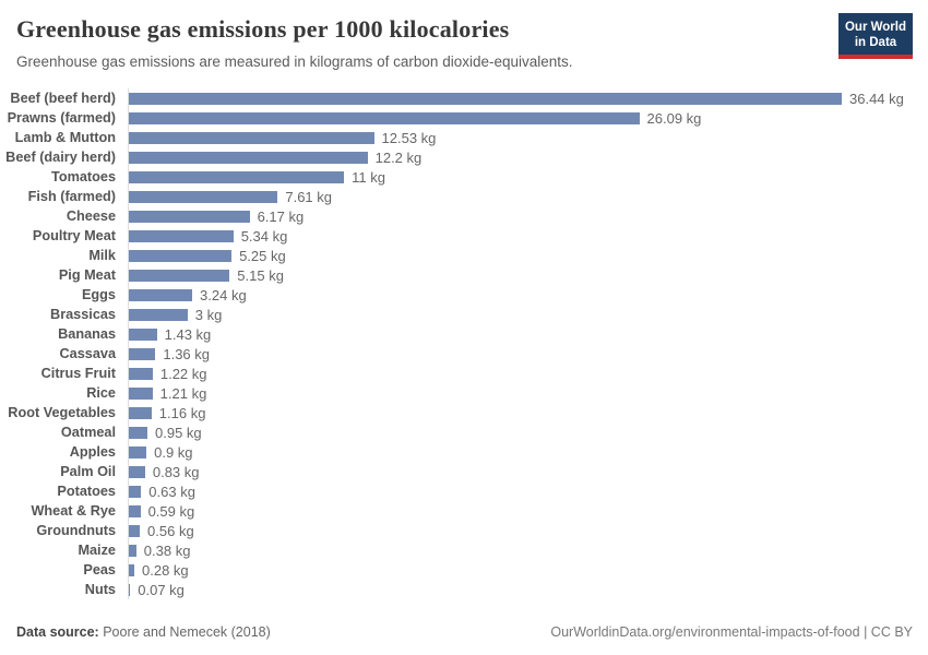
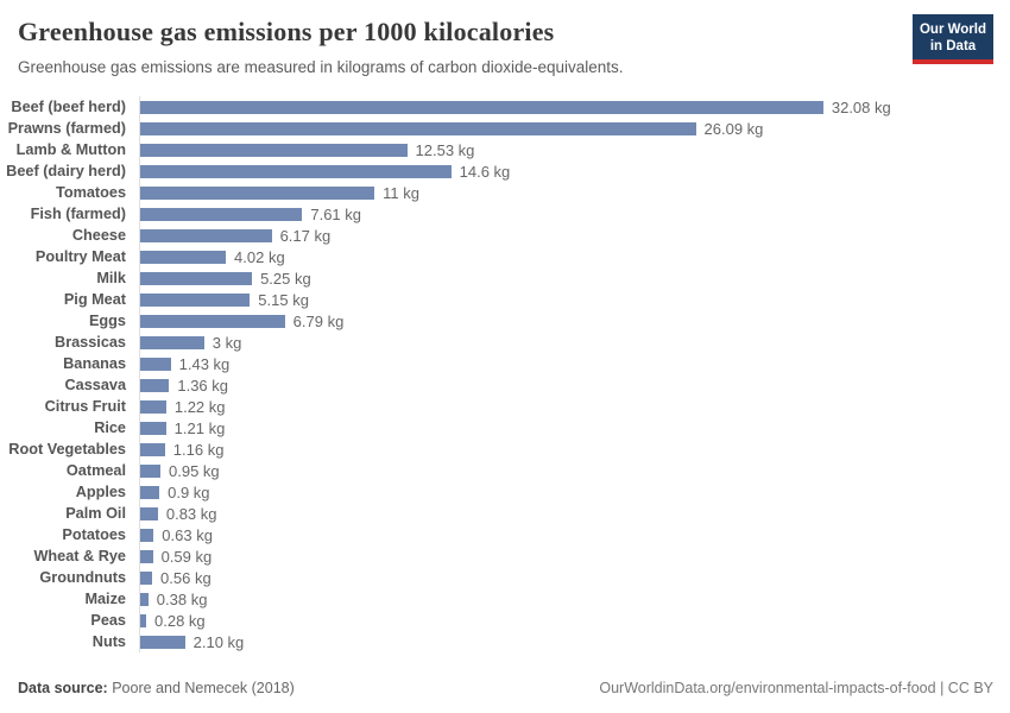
Beef (beef herd): 36.44 -> 32.08
Beef (dairy herd): 12.2 -> 14.6
Poultry Meat: 5.34 -> 4.02
Eggs: 3.24 -> 6.79
Nuts: 0.07 -> 2.10
